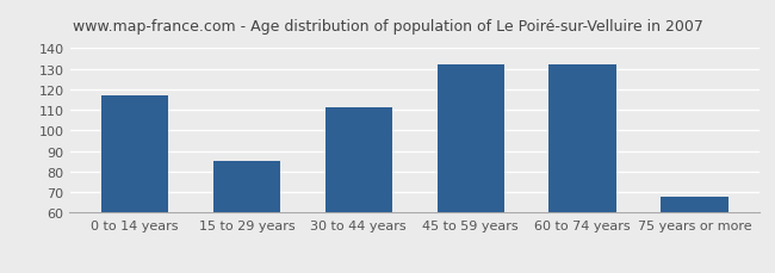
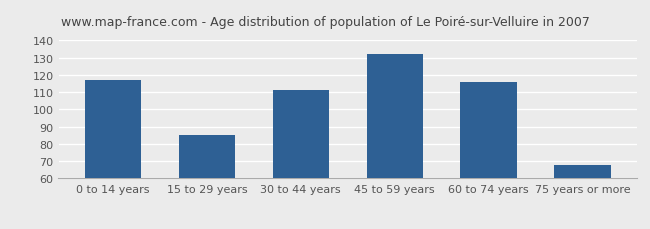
60 to 74 years: 132 -> 116
